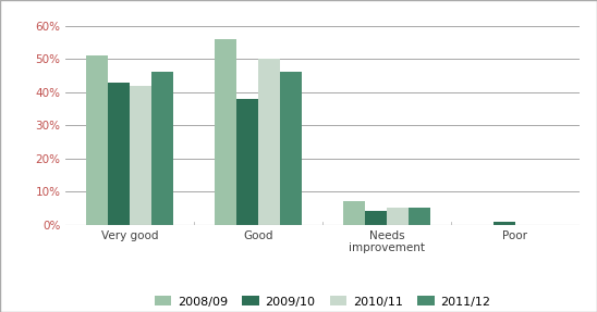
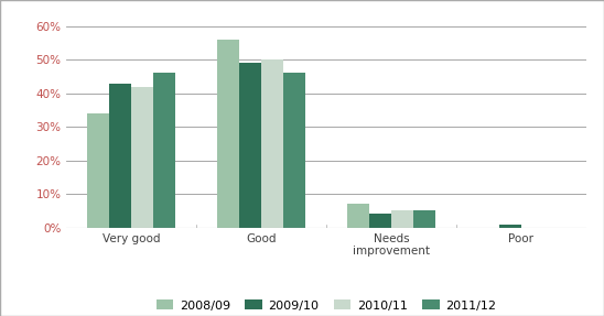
2008/09/Very good: 51% -> 34%
2009/10/Good: 38% -> 49%
